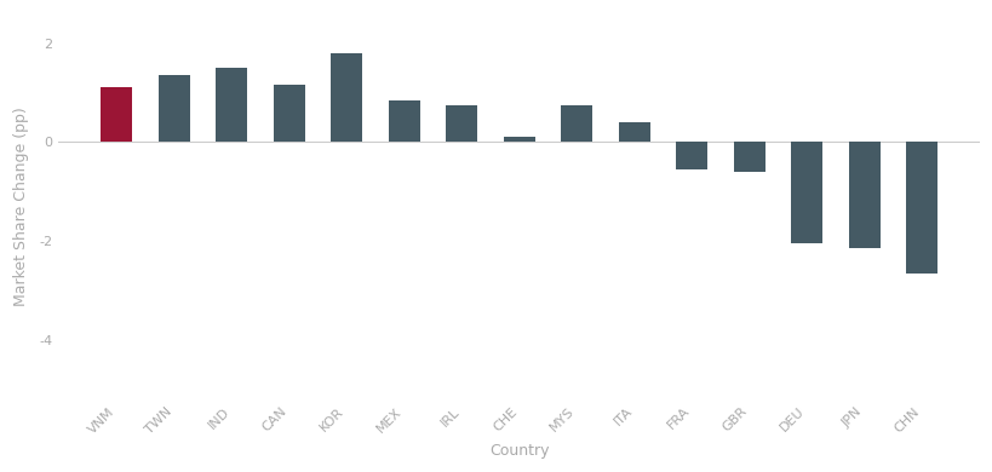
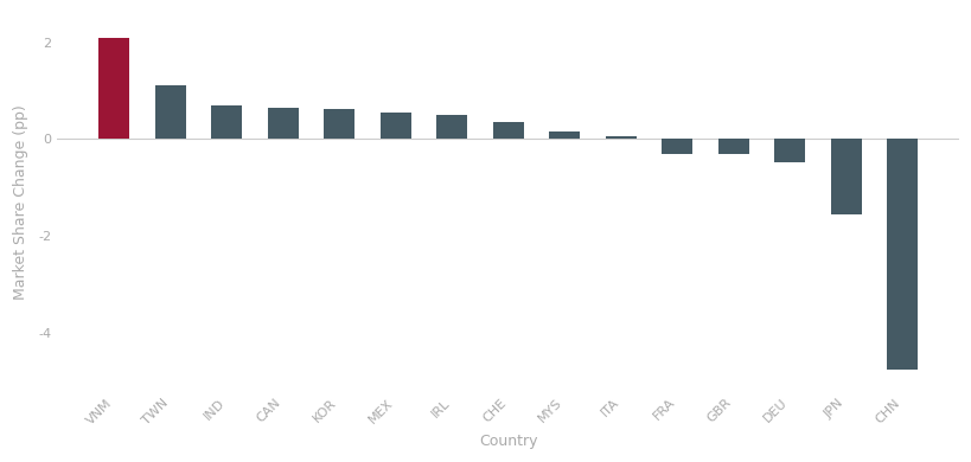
VNM: 1.10 -> 2.10
TWN: 1.35 -> 1.10
IND: 1.50 -> 0.70
CAN: 1.15 -> 0.65
KOR: 1.80 -> 0.62
MEX: 0.85 -> 0.55
IRL: 0.75 -> 0.50
CHE: 0.10 -> 0.35
MYS: 0.75 -> 0.15
ITA: 0.40 -> 0.05
FRA: -0.55 -> -0.30
GBR: -0.60 -> -0.32
DEU: -2.05 -> -0.48
JPN: -2.15 -> -1.55
CHN: -2.65 -> -4.75
